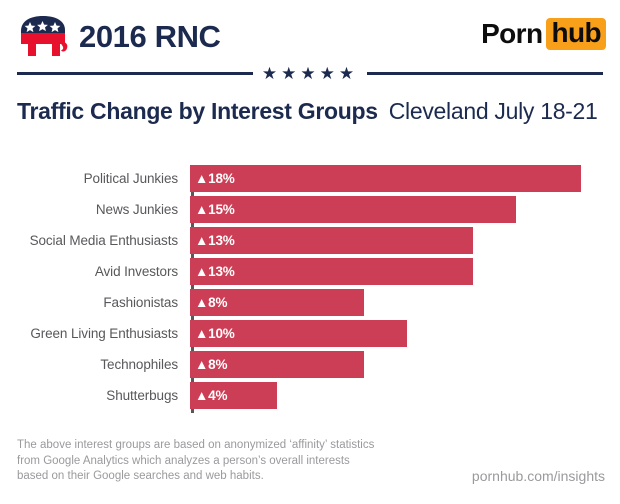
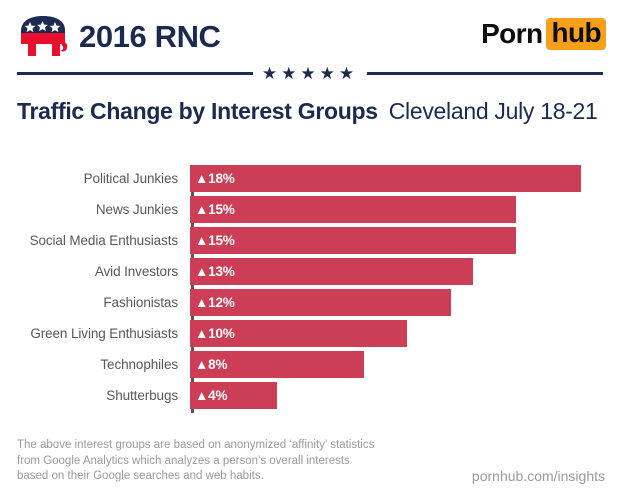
Social Media Enthusiasts: 13 -> 15
Fashionistas: 8 -> 12
